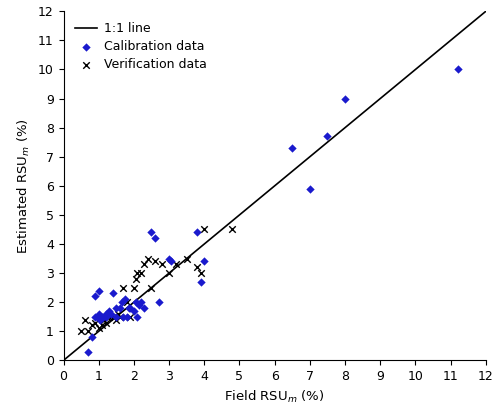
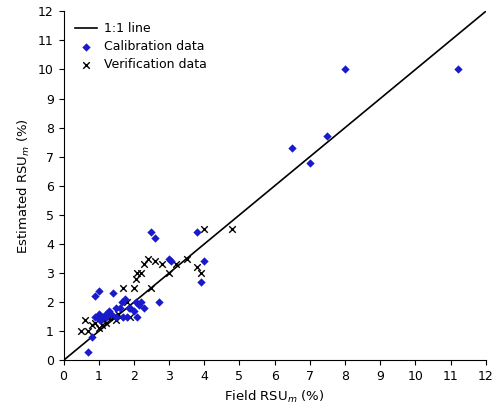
Calibration data/7: 5.90 -> 6.80
Calibration data/8: 9.00 -> 10.00
